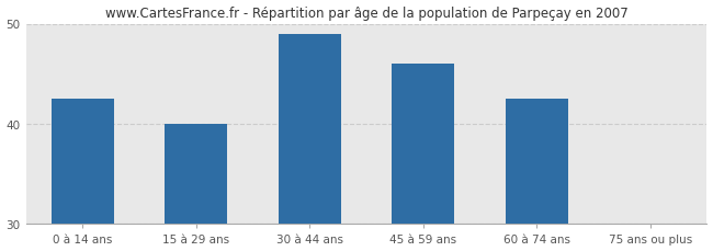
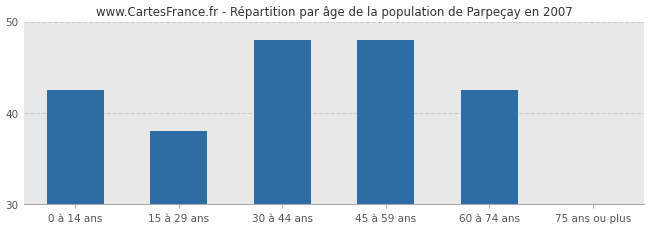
15 à 29 ans: 40.0 -> 38.0
30 à 44 ans: 49.0 -> 48.0
45 à 59 ans: 46.0 -> 48.0
